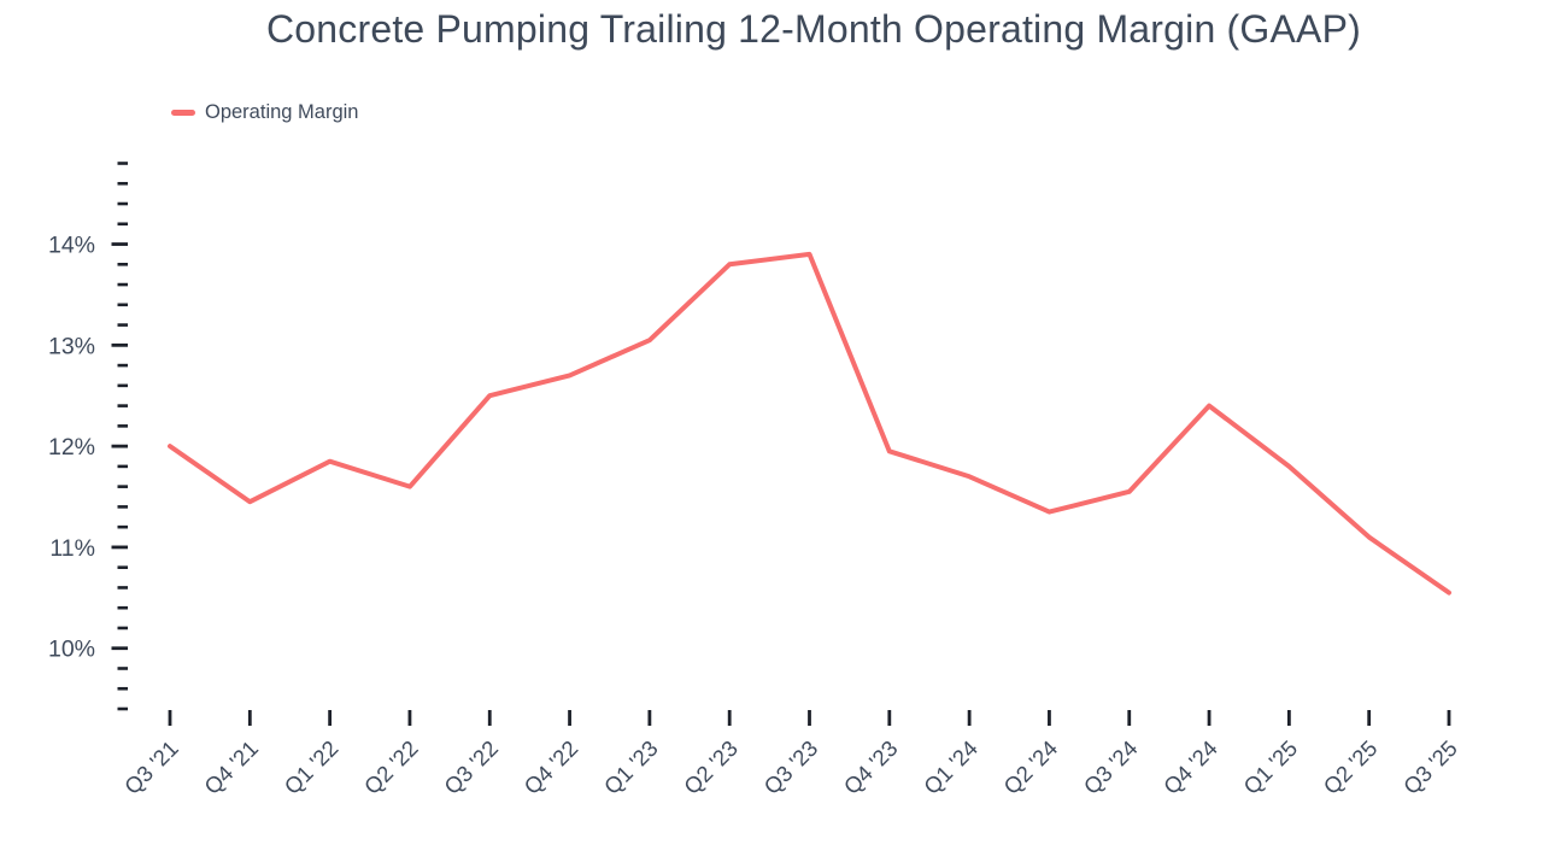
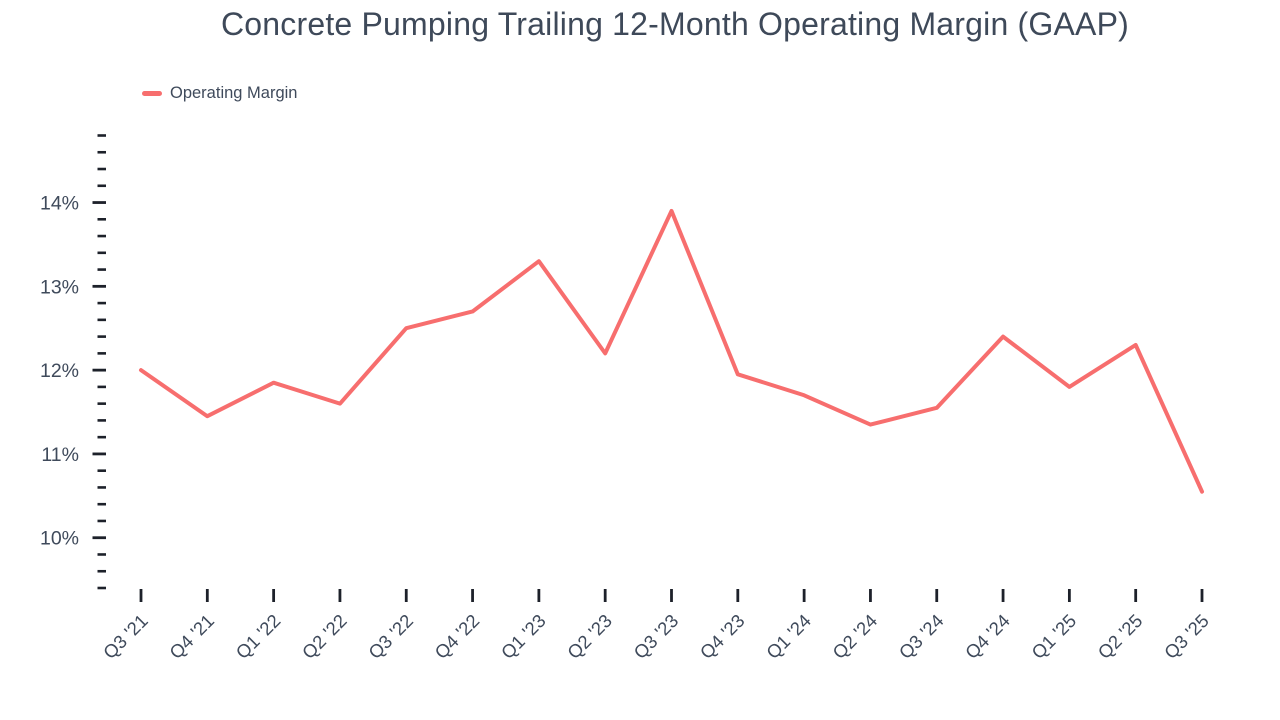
Q1 '23: 13.1% -> 13.3%
Q2 '23: 13.8% -> 12.2%
Q2 '25: 11.1% -> 12.3%
